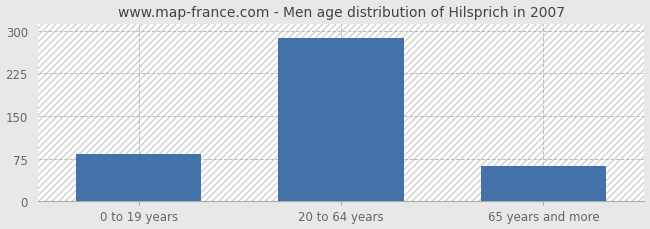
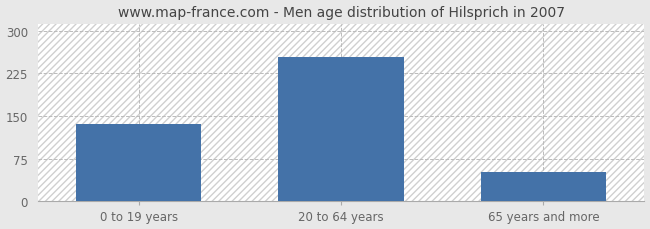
0 to 19 years: 83 -> 136
20 to 64 years: 287 -> 254
65 years and more: 62 -> 52
